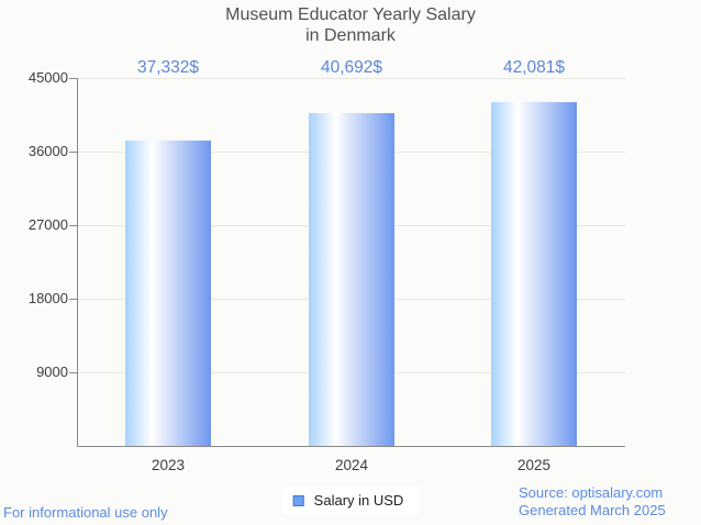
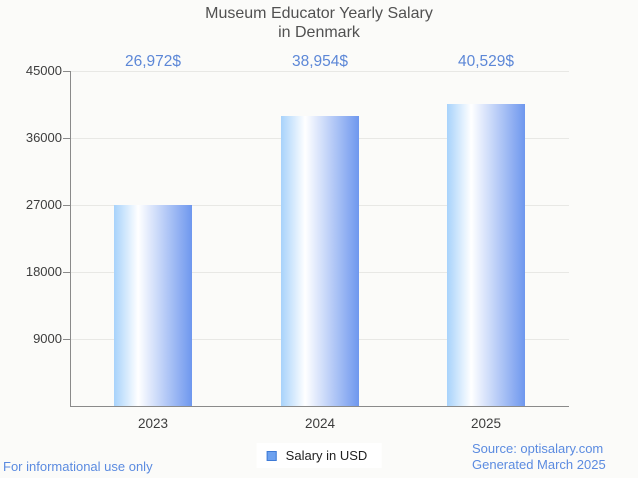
2023: 37,332 -> 26,972
2024: 40,692 -> 38,954
2025: 42,081 -> 40,529
